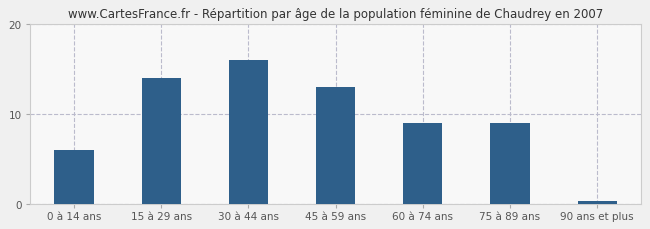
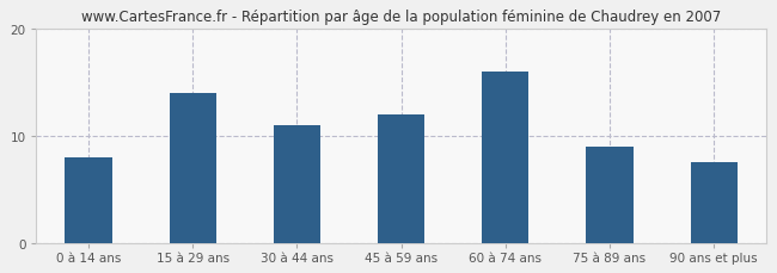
0 à 14 ans: 6.0 -> 8.0
30 à 44 ans: 16.0 -> 11.0
45 à 59 ans: 13.0 -> 12.0
60 à 74 ans: 9.0 -> 16.0
90 ans et plus: 0.3 -> 7.6
